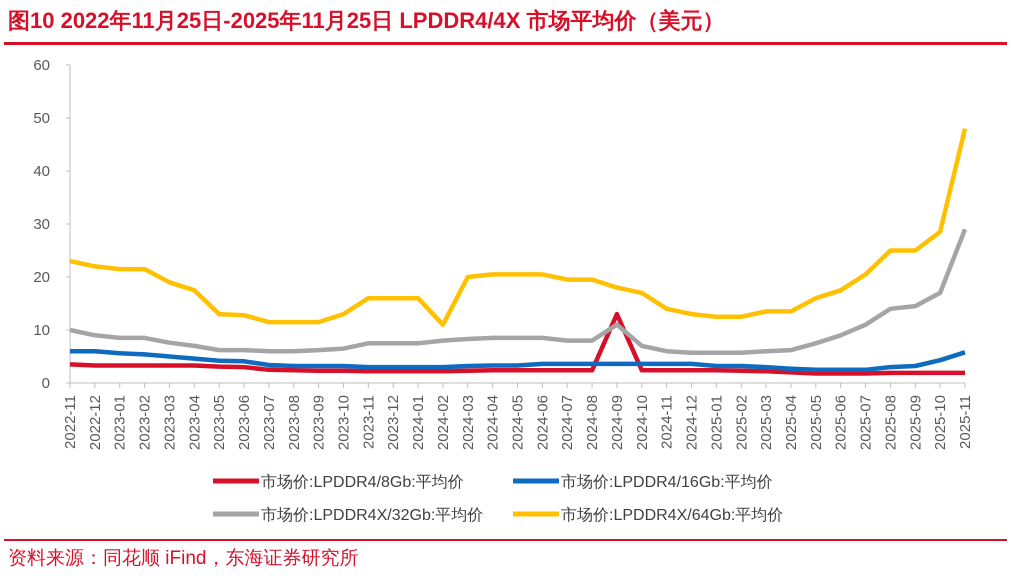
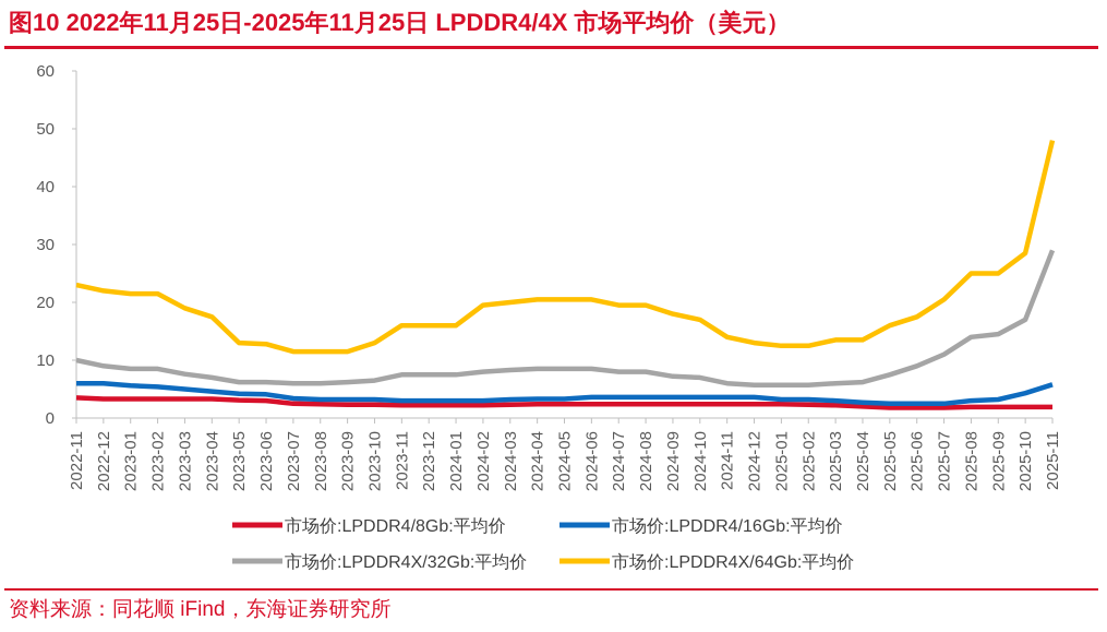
市场价:LPDDR4X/64Gb:平均价/2024-02: 11 -> 20
市场价:LPDDR4/8Gb:平均价/2024-09: 13 -> 2
市场价:LPDDR4X/32Gb:平均价/2024-09: 11 -> 7
